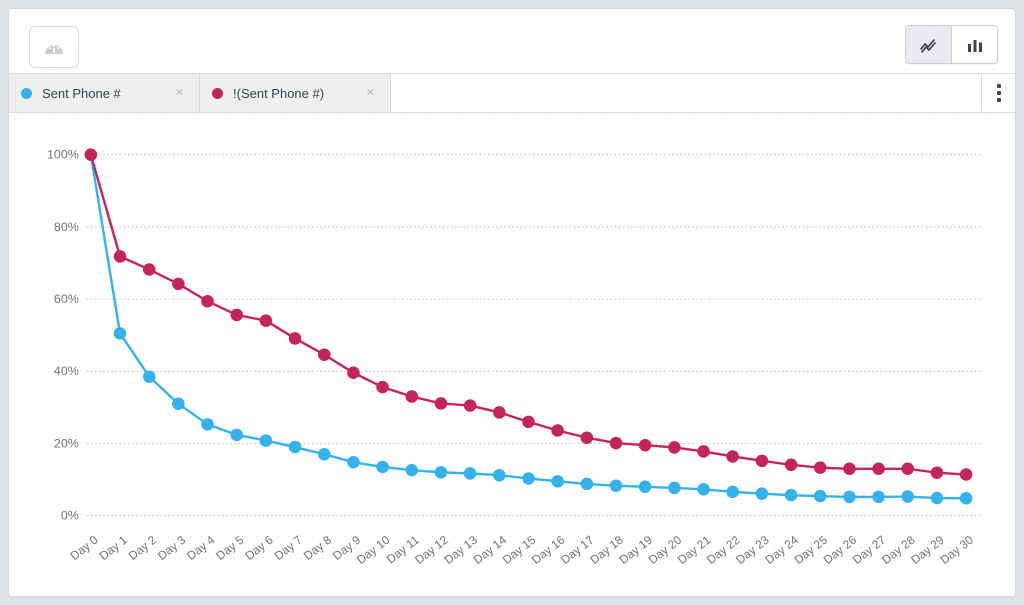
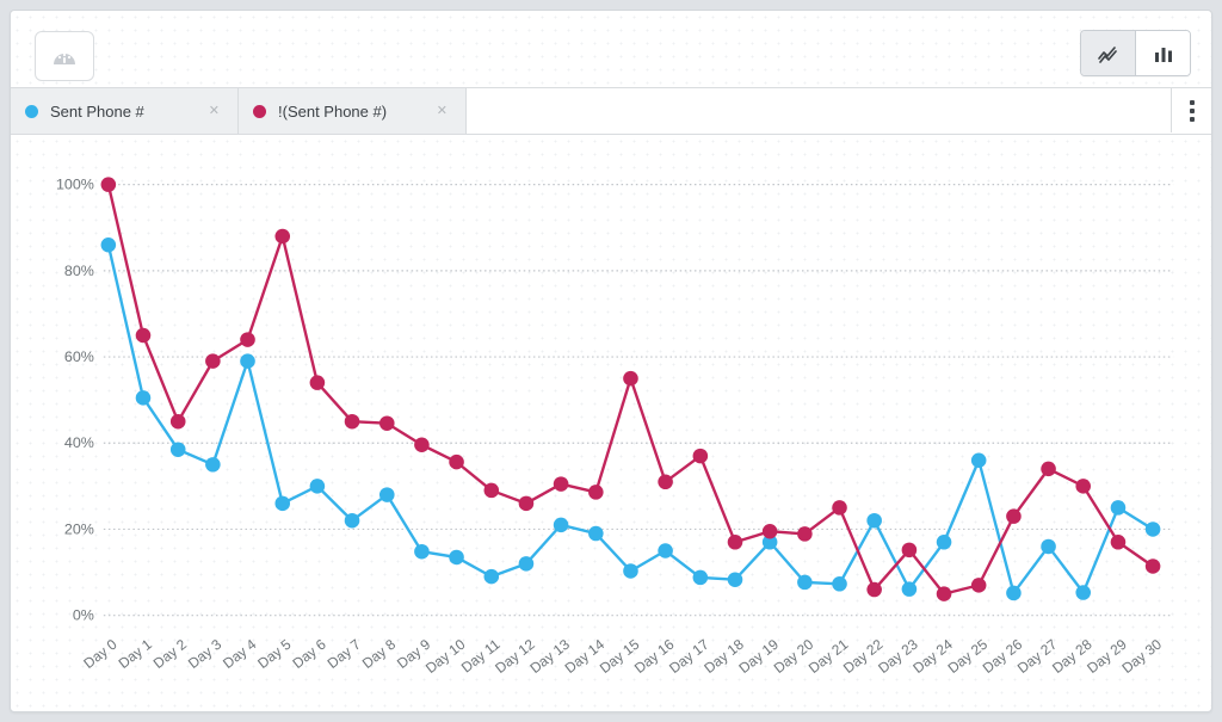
Sent Phone #/Day 0: 100% -> 86%
!(Sent Phone #)/Day 1: 72% -> 65%
!(Sent Phone #)/Day 2: 68% -> 45%
Sent Phone #/Day 3: 31% -> 35%
!(Sent Phone #)/Day 3: 64% -> 59%
Sent Phone #/Day 4: 25% -> 59%
!(Sent Phone #)/Day 4: 59% -> 64%
Sent Phone #/Day 5: 22% -> 26%
!(Sent Phone #)/Day 5: 56% -> 88%
Sent Phone #/Day 6: 21% -> 30%
Sent Phone #/Day 7: 19% -> 22%
!(Sent Phone #)/Day 7: 49% -> 45%
Sent Phone #/Day 8: 17% -> 28%
Sent Phone #/Day 11: 13% -> 9%
!(Sent Phone #)/Day 11: 33% -> 29%
!(Sent Phone #)/Day 12: 31% -> 26%
Sent Phone #/Day 13: 12% -> 21%
Sent Phone #/Day 14: 11% -> 19%
!(Sent Phone #)/Day 15: 26% -> 55%
Sent Phone #/Day 16: 10% -> 15%
!(Sent Phone #)/Day 16: 24% -> 31%
!(Sent Phone #)/Day 17: 22% -> 37%
!(Sent Phone #)/Day 18: 20% -> 17%
Sent Phone #/Day 19: 8% -> 17%
!(Sent Phone #)/Day 21: 18% -> 25%
Sent Phone #/Day 22: 7% -> 22%
!(Sent Phone #)/Day 22: 16% -> 6%
Sent Phone #/Day 24: 6% -> 17%
!(Sent Phone #)/Day 24: 14% -> 5%
Sent Phone #/Day 25: 5% -> 36%
!(Sent Phone #)/Day 25: 13% -> 7%
!(Sent Phone #)/Day 26: 13% -> 23%
Sent Phone #/Day 27: 5% -> 16%
!(Sent Phone #)/Day 27: 13% -> 34%
!(Sent Phone #)/Day 28: 13% -> 30%
Sent Phone #/Day 29: 5% -> 25%
!(Sent Phone #)/Day 29: 12% -> 17%
Sent Phone #/Day 30: 5% -> 20%
